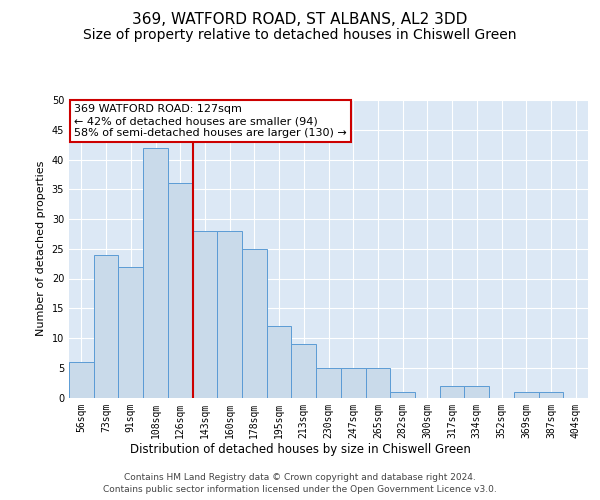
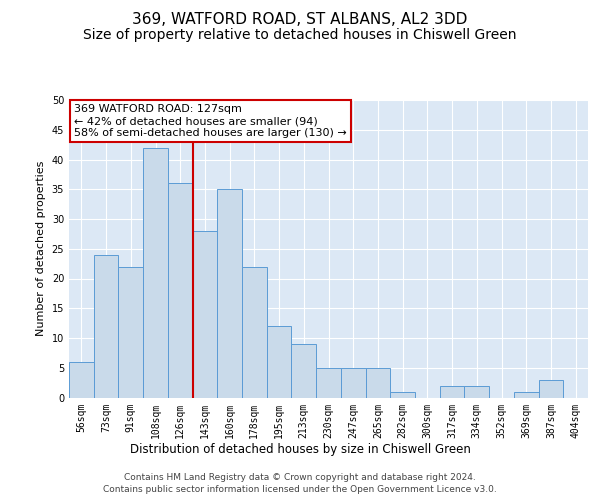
160sqm: 28 -> 35
178sqm: 25 -> 22
387sqm: 1 -> 3
